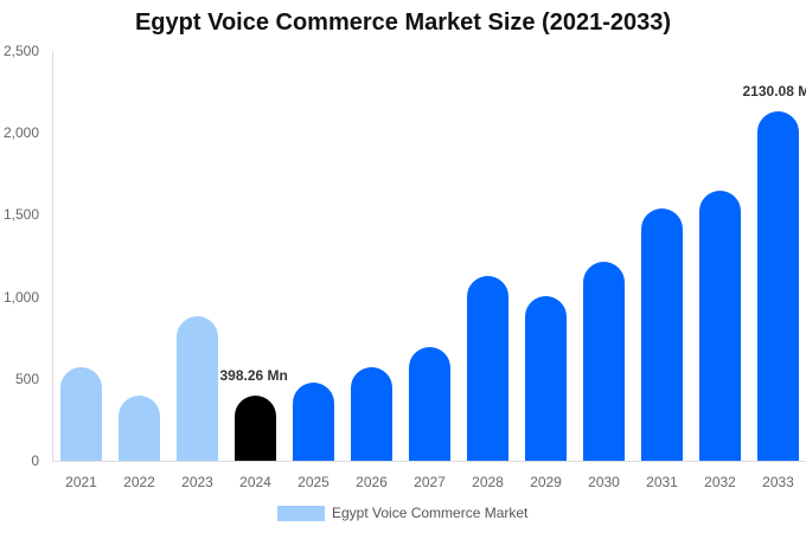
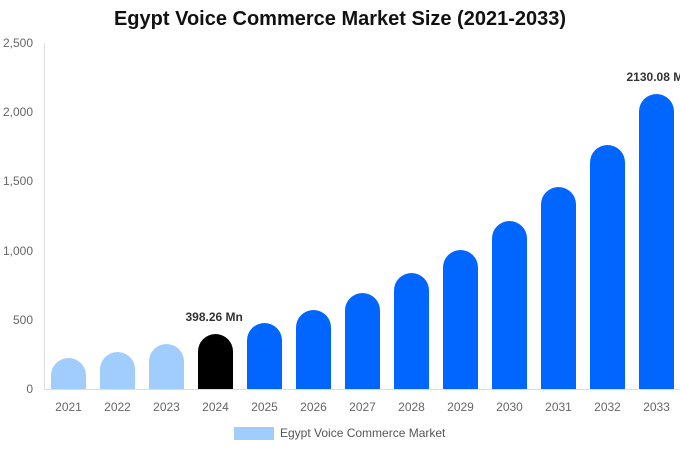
2021: 570 -> 220
2022: 400 -> 270
2023: 880 -> 320
2028: 1130 -> 840
2031: 1540 -> 1460
2032: 1650 -> 1760
